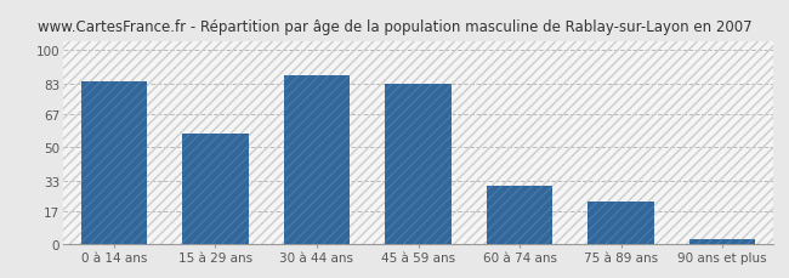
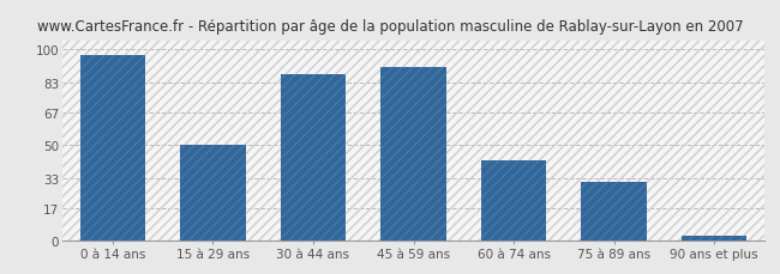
0 à 14 ans: 84 -> 97
15 à 29 ans: 57 -> 50
45 à 59 ans: 83 -> 91
60 à 74 ans: 30 -> 42
75 à 89 ans: 22 -> 31
